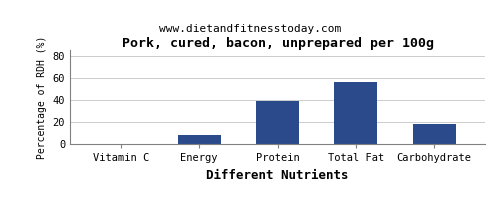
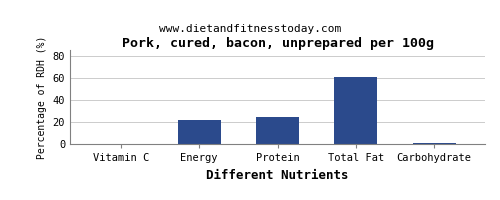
Energy: 8 -> 22
Protein: 39 -> 24
Total Fat: 56 -> 61
Carbohydrate: 18 -> 1
